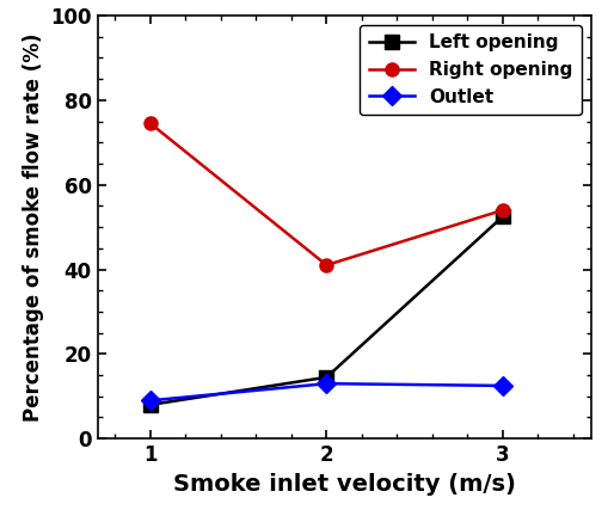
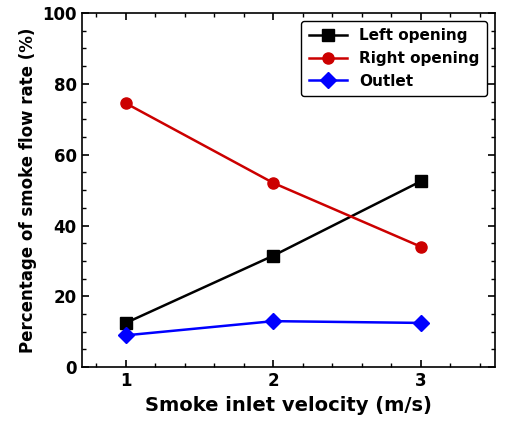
Left opening/1: 8.0 -> 12.5
Left opening/2: 14.5 -> 31.5
Right opening/2: 41.0 -> 52.0
Right opening/3: 54.0 -> 34.0
